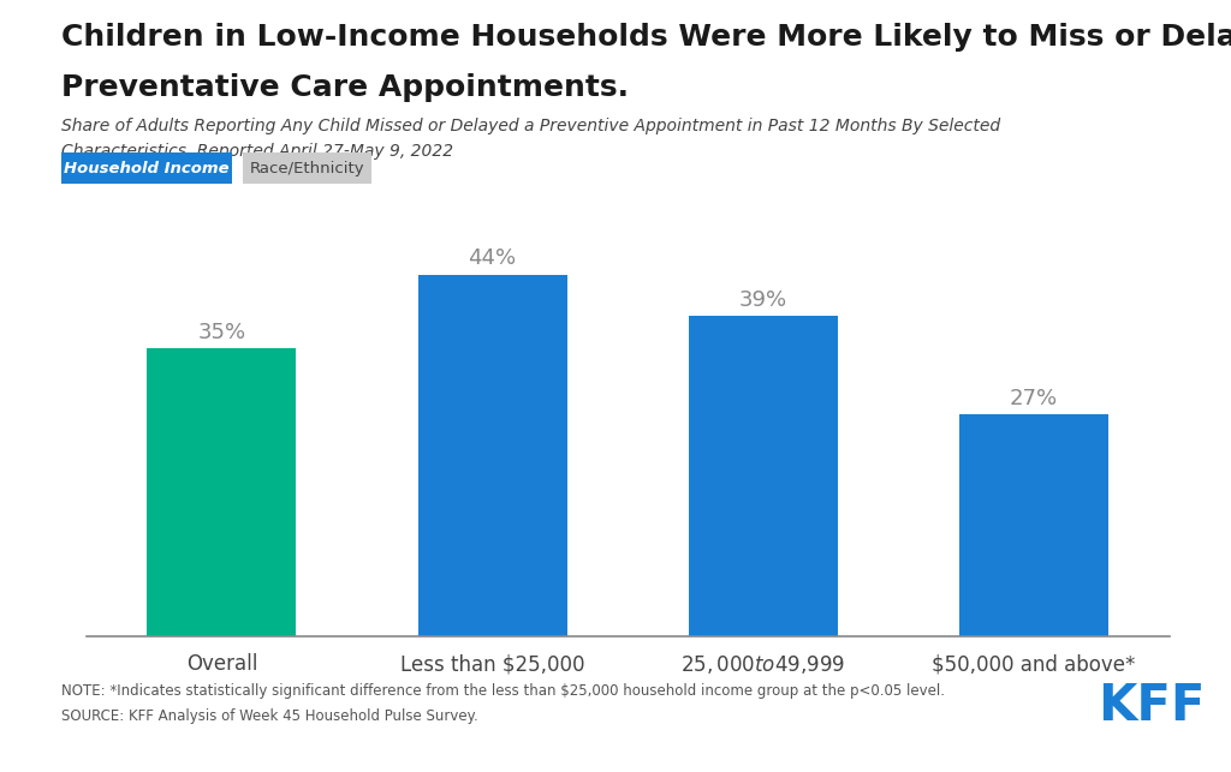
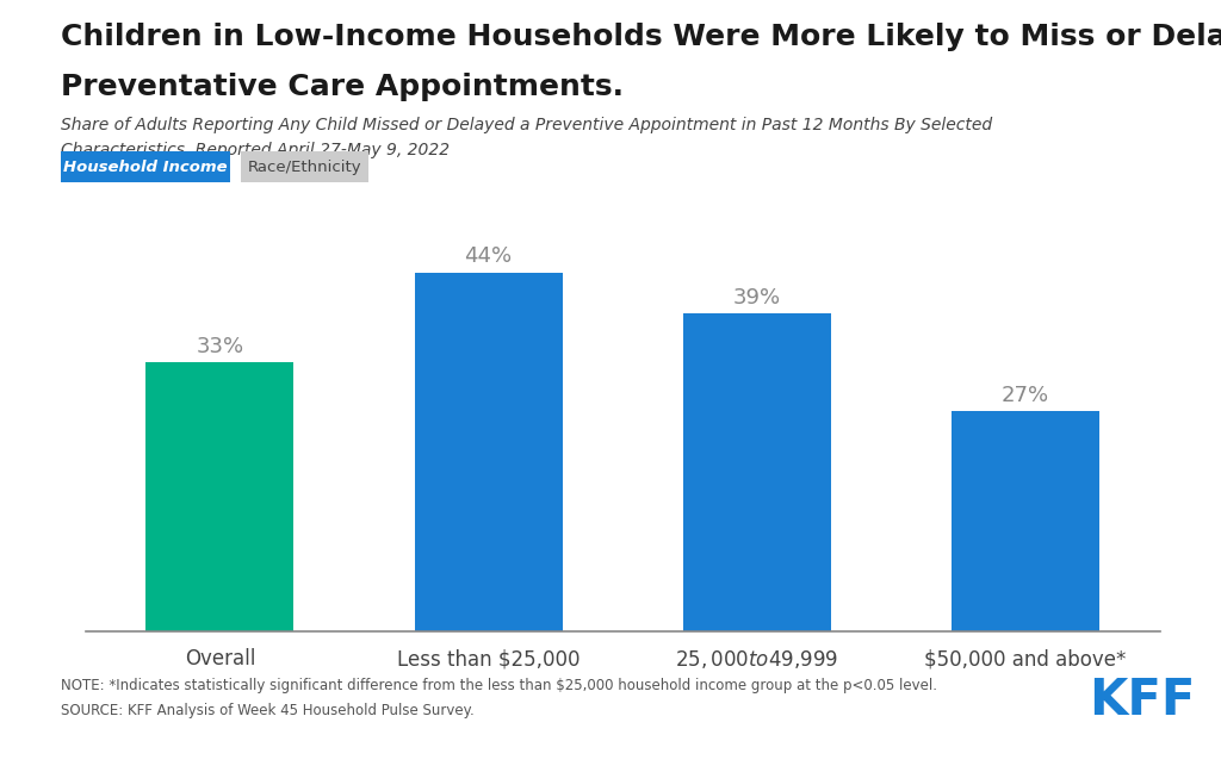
Overall: 35% -> 33%
